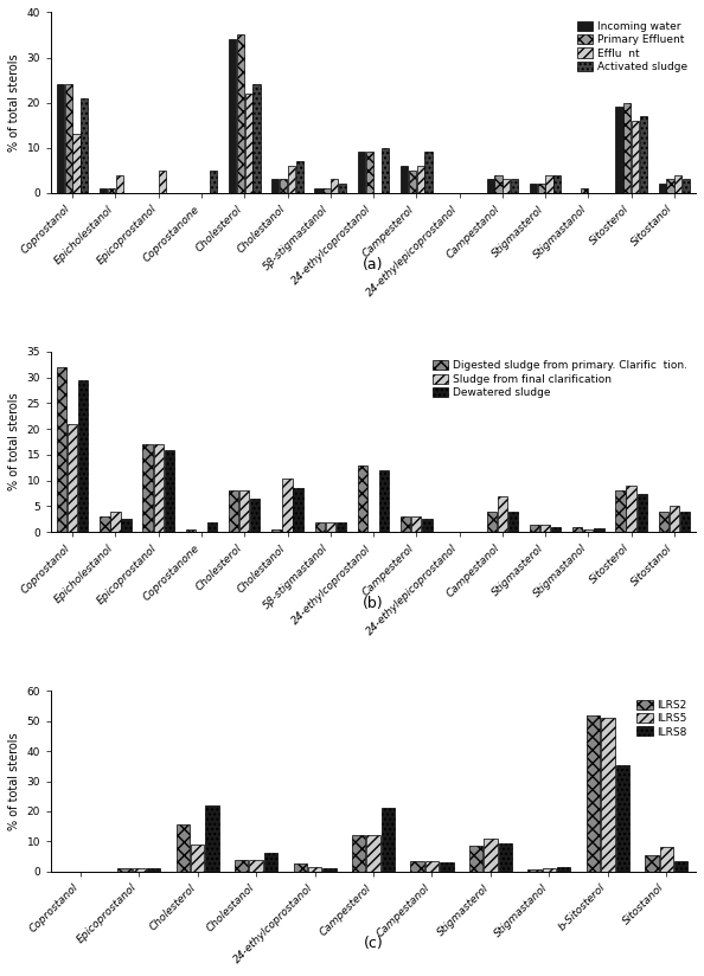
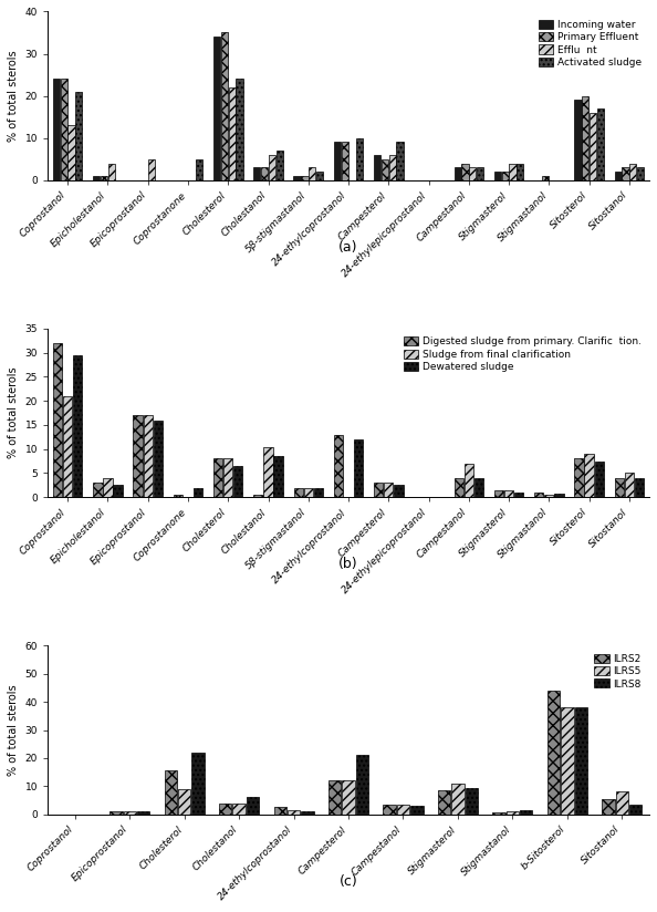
ILRS2/b-Sitosterol: 52.0 -> 44.0
ILRS5/b-Sitosterol: 51.0 -> 38.0
ILRS8/b-Sitosterol: 35.5 -> 38.0
